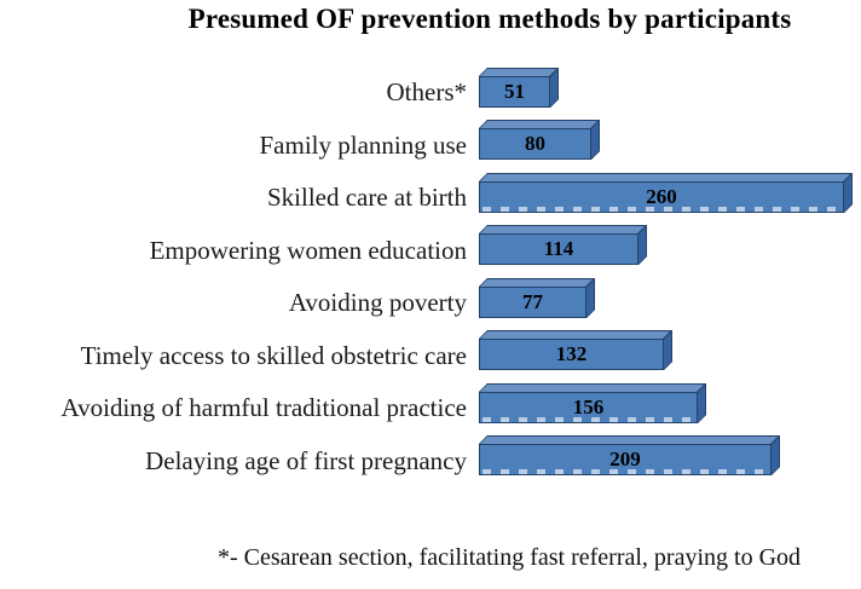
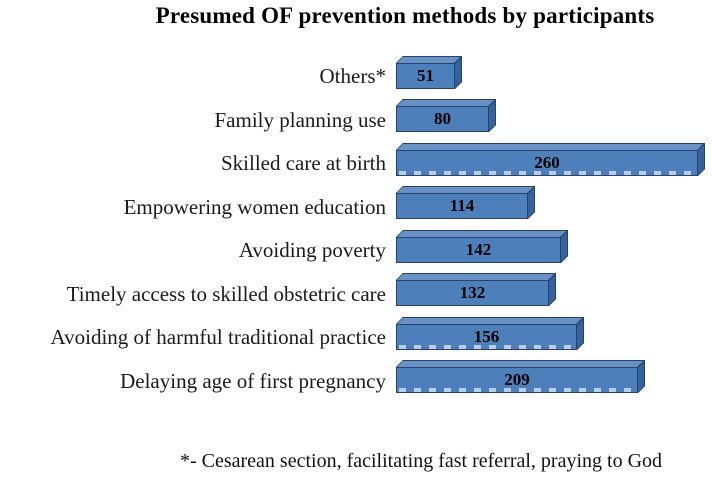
Avoiding poverty: 77 -> 142
